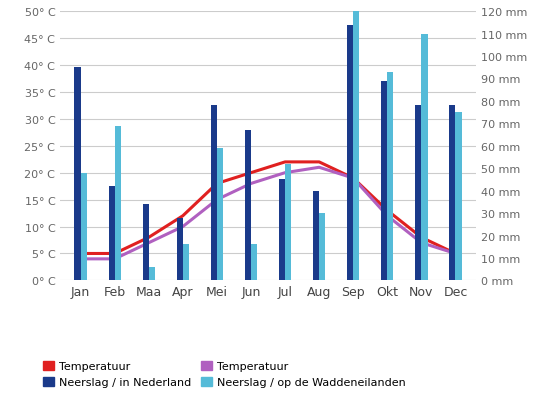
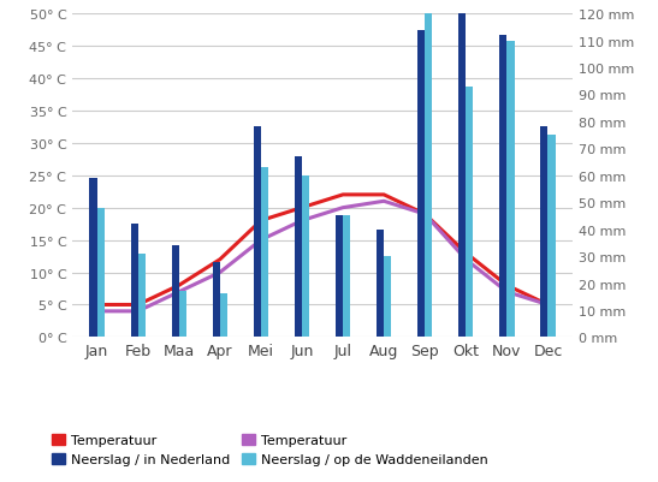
Neerslag / in Nederland/Jan: 95 mm -> 59 mm
Neerslag / op de Waddeneilanden/Feb: 69 mm -> 31 mm
Neerslag / op de Waddeneilanden/Maa: 6 mm -> 17 mm
Neerslag / op de Waddeneilanden/Mei: 59 mm -> 63 mm
Neerslag / op de Waddeneilanden/Jun: 16 mm -> 60 mm
Neerslag / op de Waddeneilanden/Jul: 52 mm -> 45 mm
Neerslag / in Nederland/Okt: 89 mm -> 120 mm
Neerslag / in Nederland/Nov: 78 mm -> 112 mm
